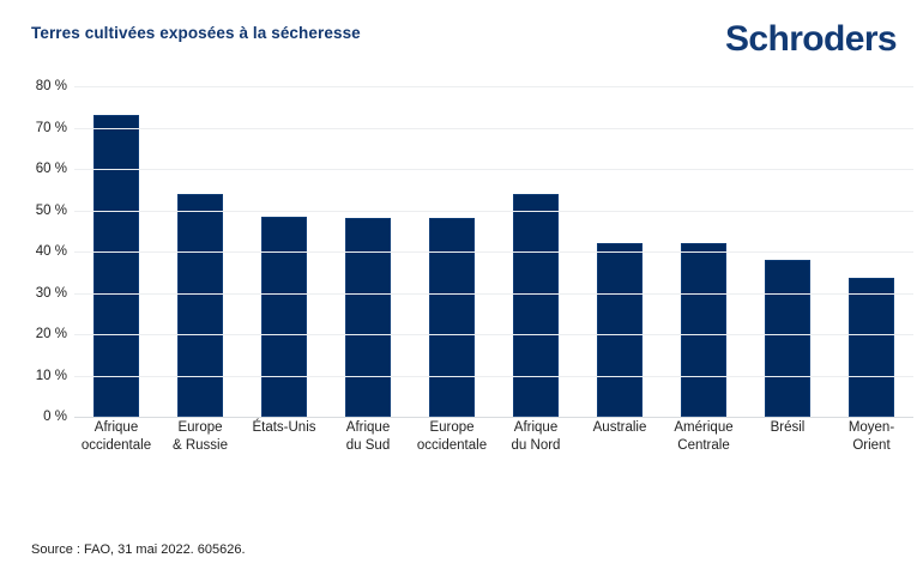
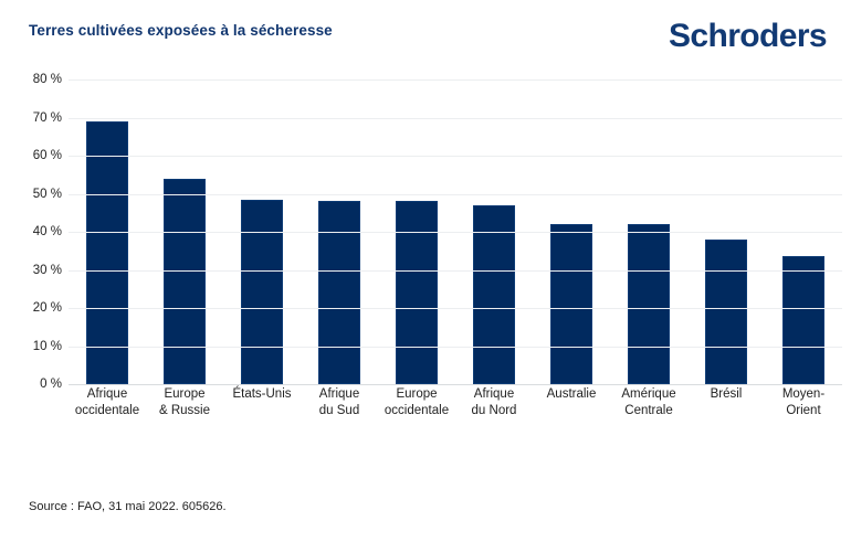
Afrique occidentale: 73% -> 69%
Afrique du Nord: 54% -> 47%
